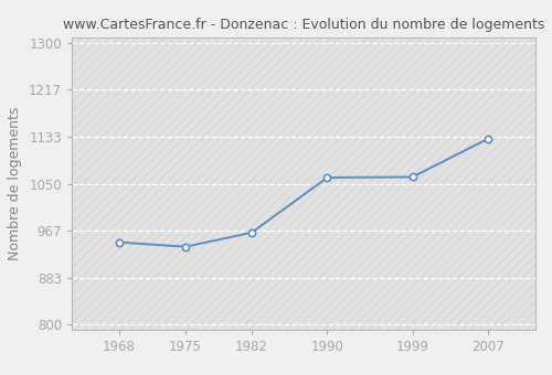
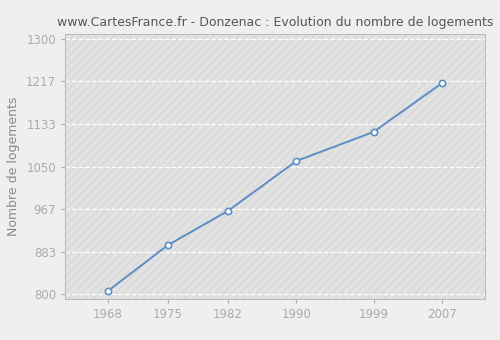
1968: 946 -> 806
1975: 938 -> 896
1999: 1062 -> 1118
2007: 1130 -> 1214
